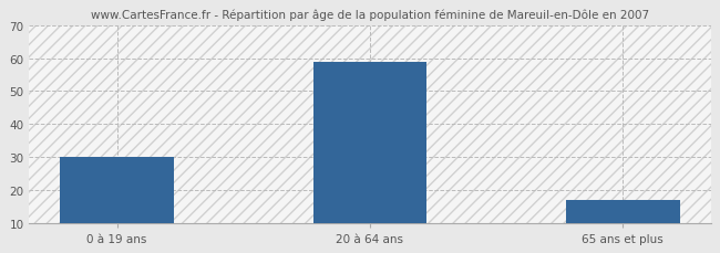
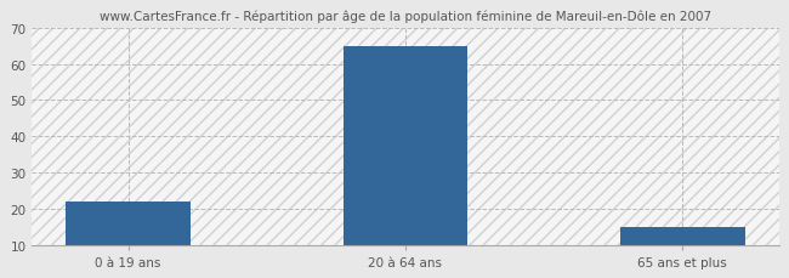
0 à 19 ans: 30 -> 22
20 à 64 ans: 59 -> 65
65 ans et plus: 17 -> 15
